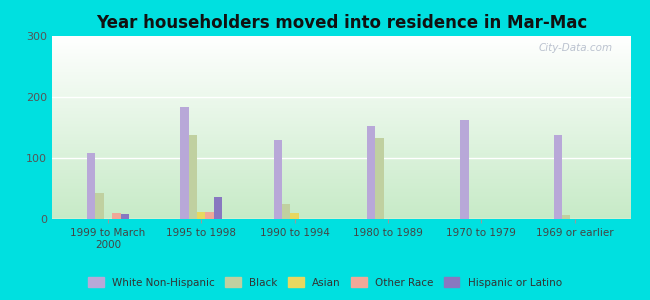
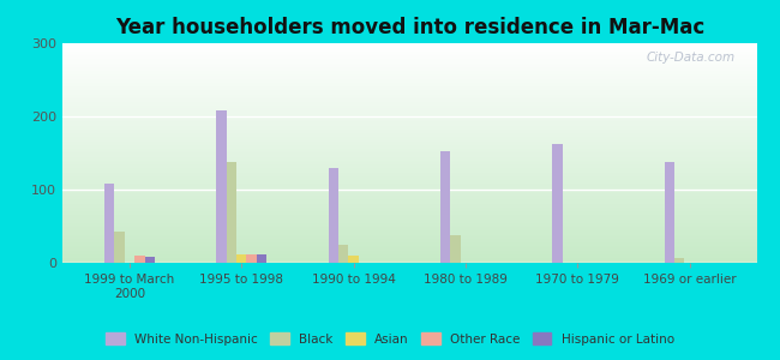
White Non-Hispanic/1995 to 1998: 184 -> 208
Hispanic or Latino/1995 to 1998: 36 -> 12
Black/1980 to 1989: 132 -> 38
